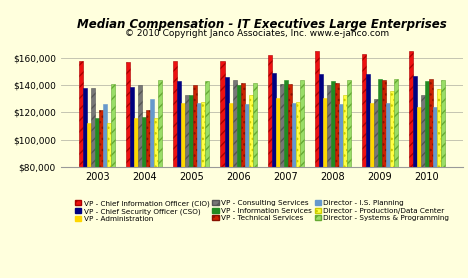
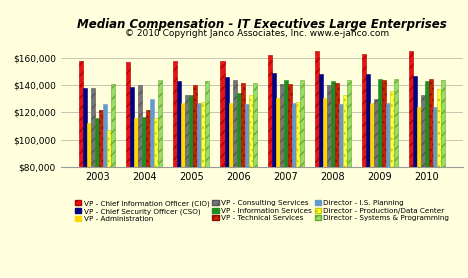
Director - Production/Data Center/2003: $112,000 -> $107,000
VP - Information Services/2006: $140,000 -> $134,000
